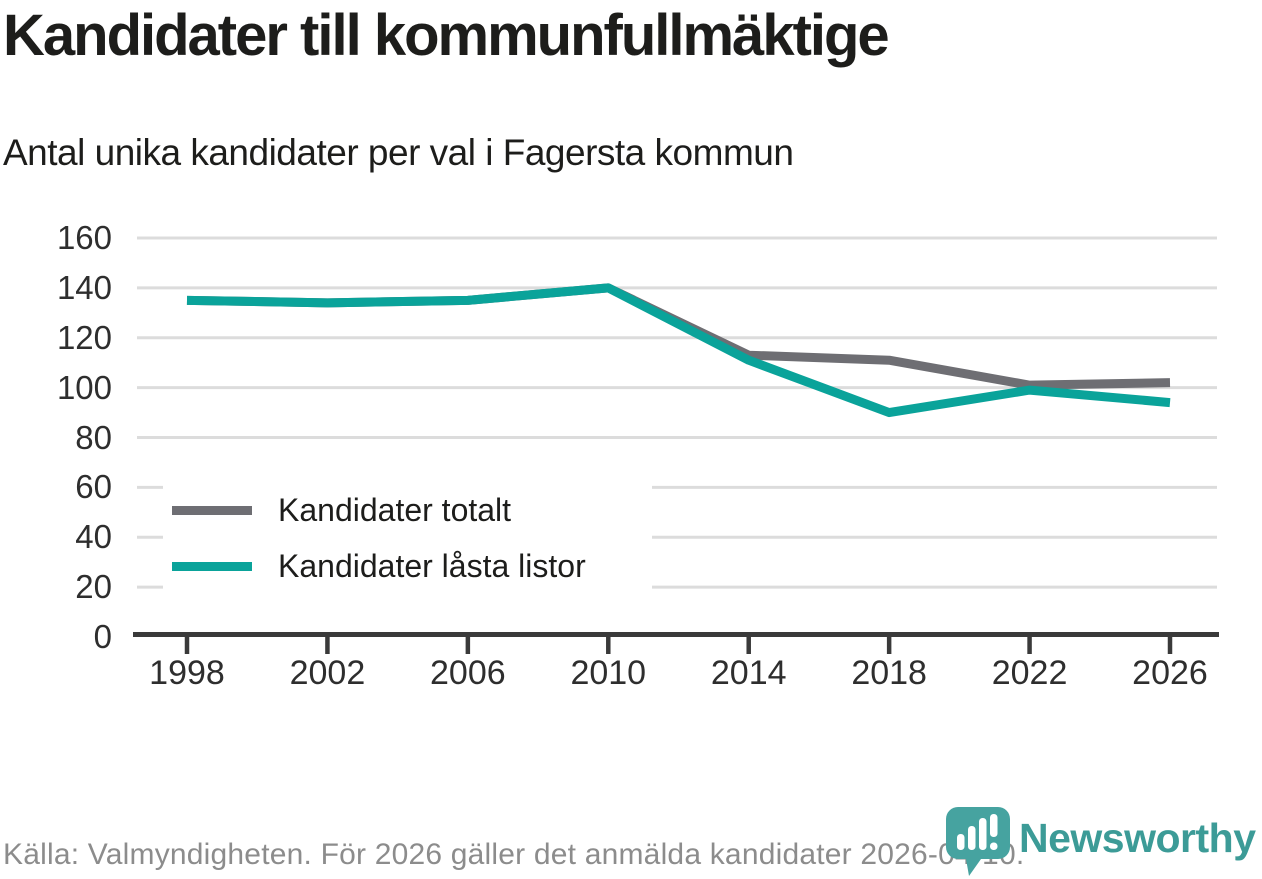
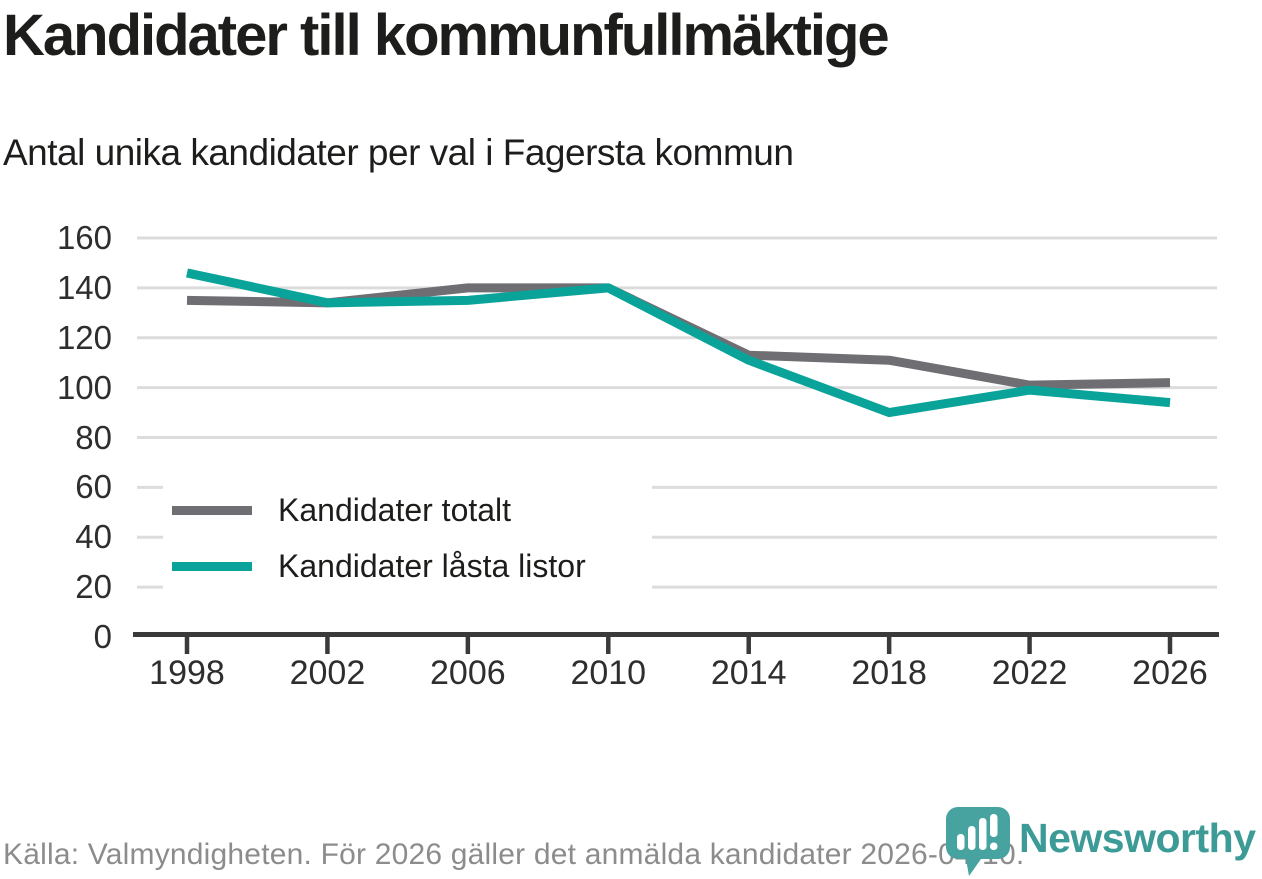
Kandidater låsta listor/1998: 135 -> 146
Kandidater totalt/2006: 135 -> 140
